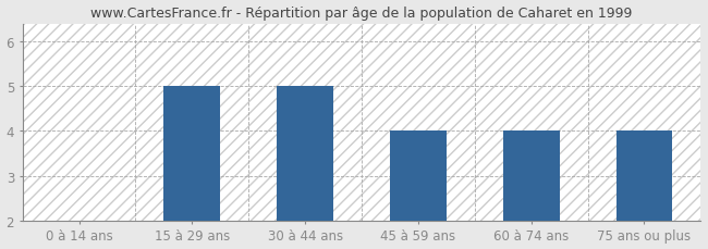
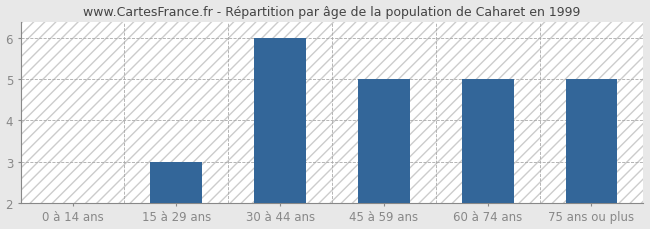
15 à 29 ans: 5 -> 3
30 à 44 ans: 5 -> 6
45 à 59 ans: 4 -> 5
60 à 74 ans: 4 -> 5
75 ans ou plus: 4 -> 5
